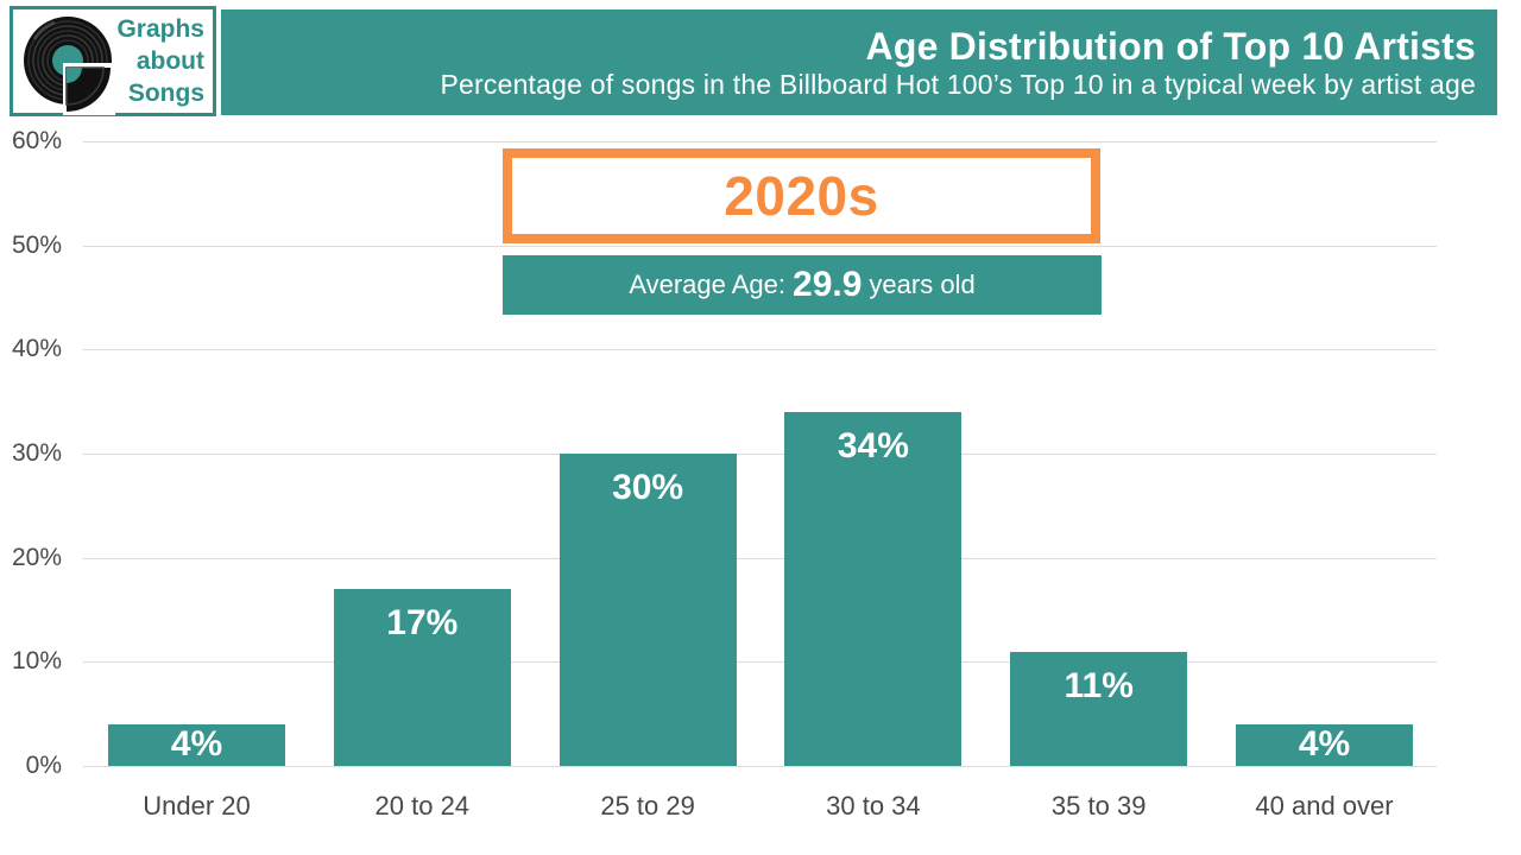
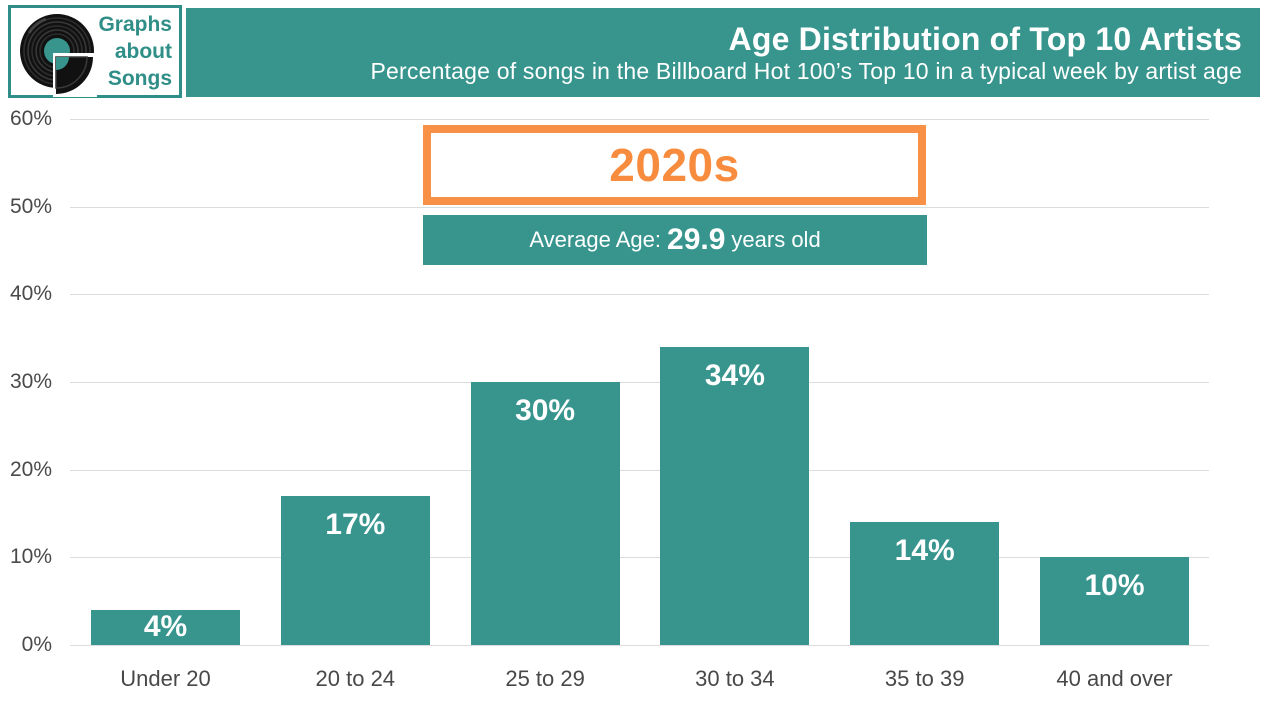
35 to 39: 11% -> 14%
40 and over: 4% -> 10%
